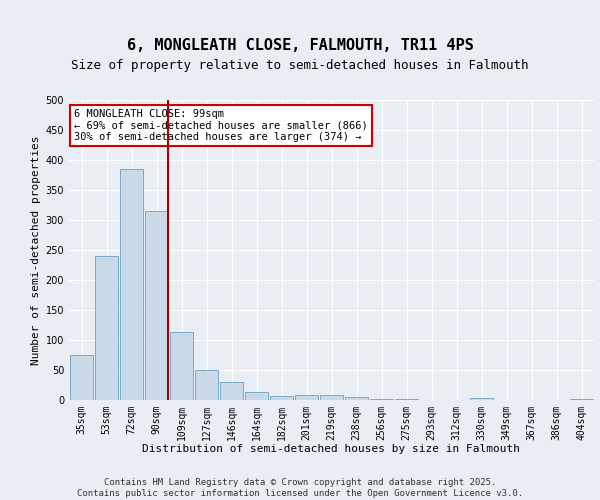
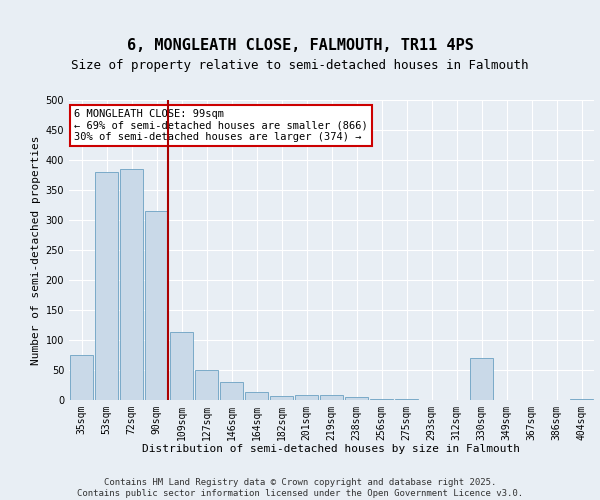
53sqm: 240 -> 380
330sqm: 3 -> 70
